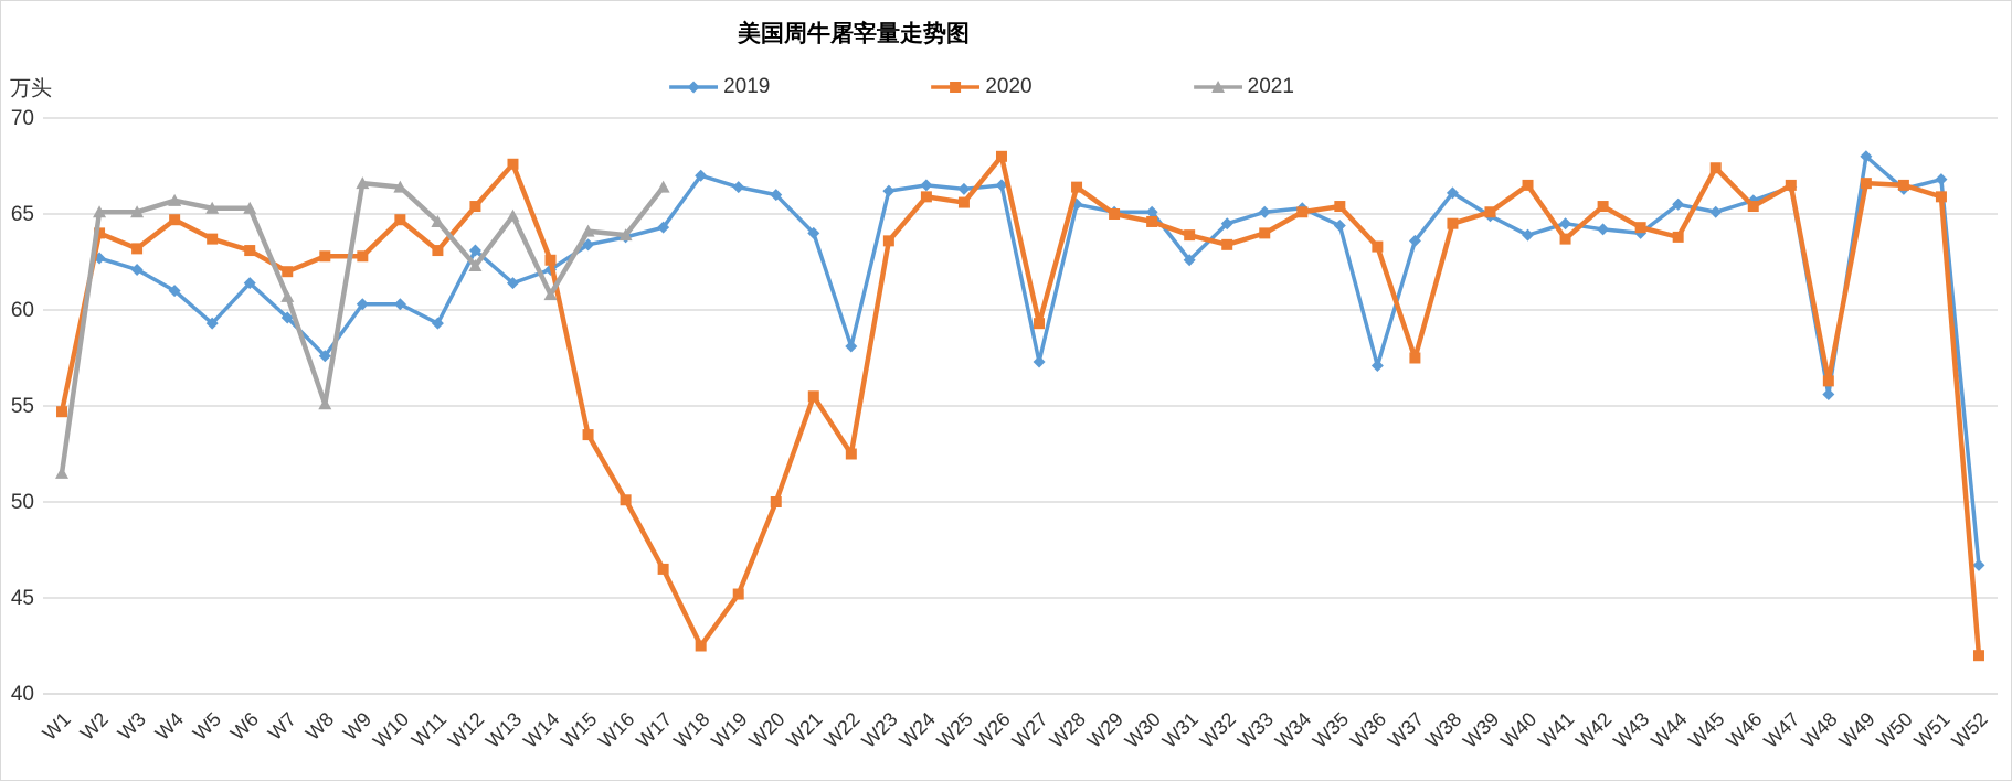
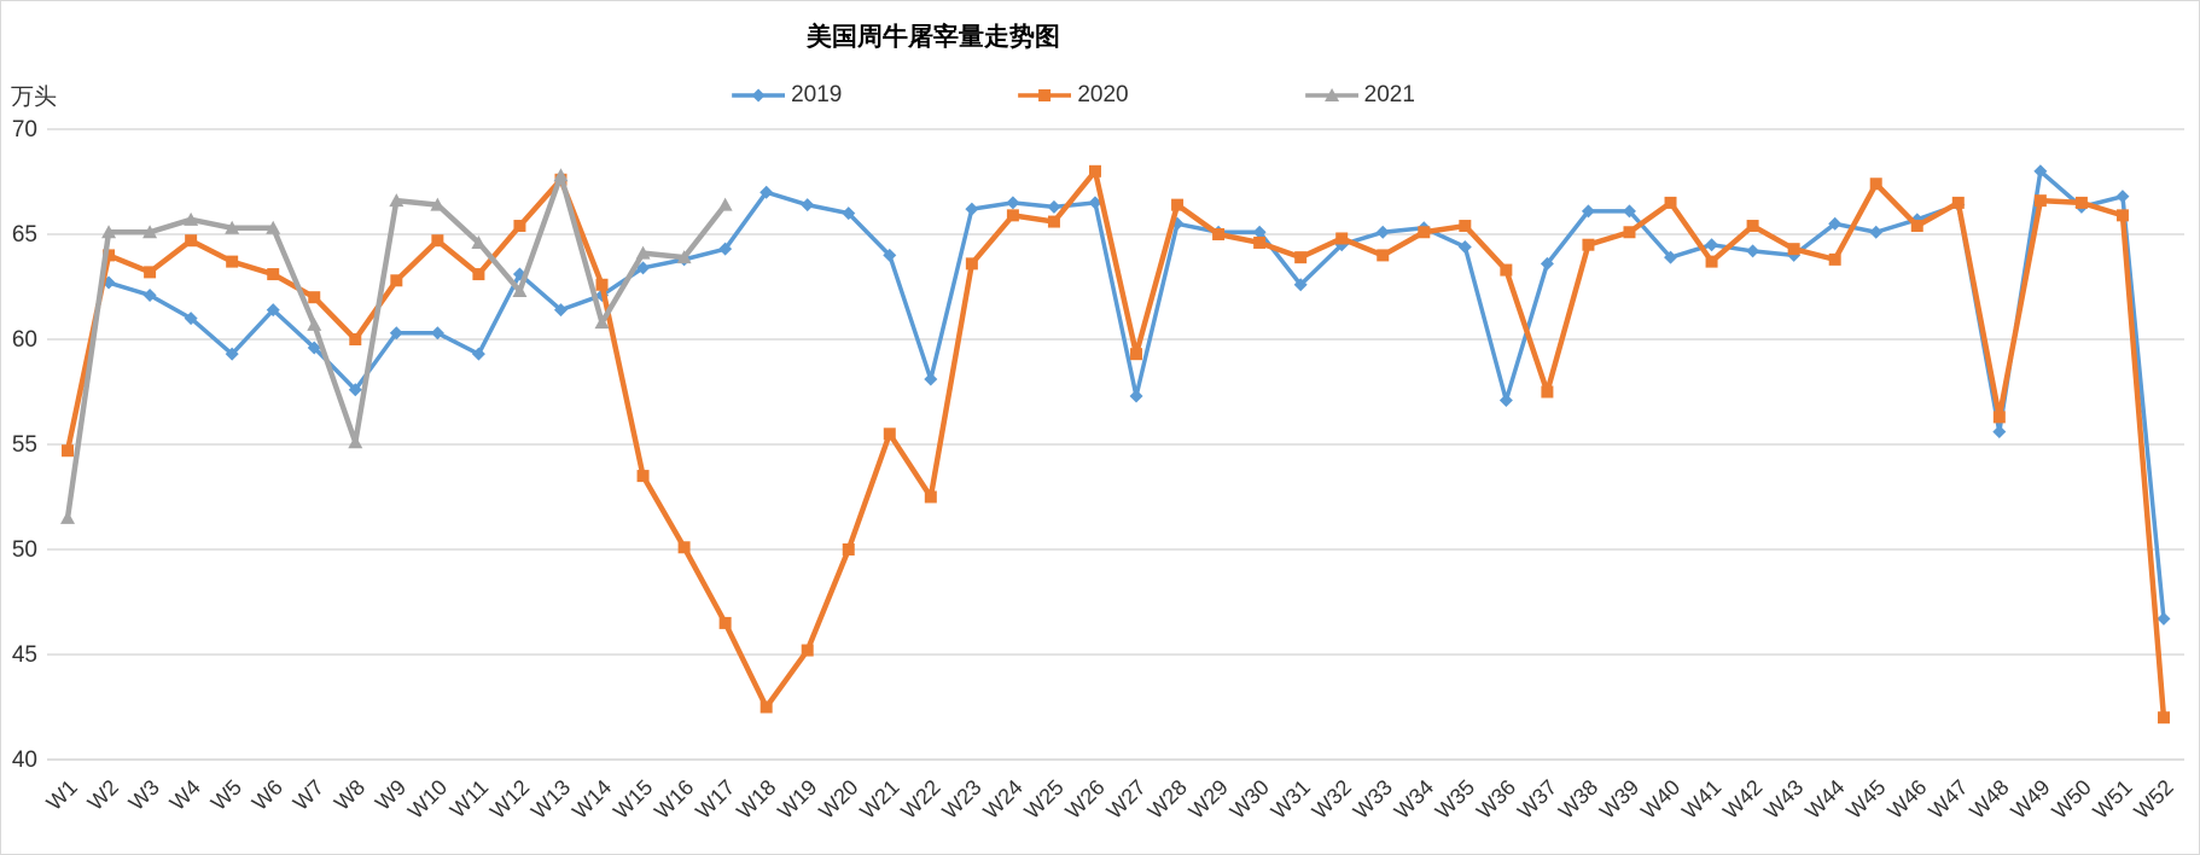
2020/W8: 62.8 -> 60.0
2021/W13: 64.9 -> 67.8
2020/W32: 63.4 -> 64.8
2019/W39: 64.9 -> 66.1
